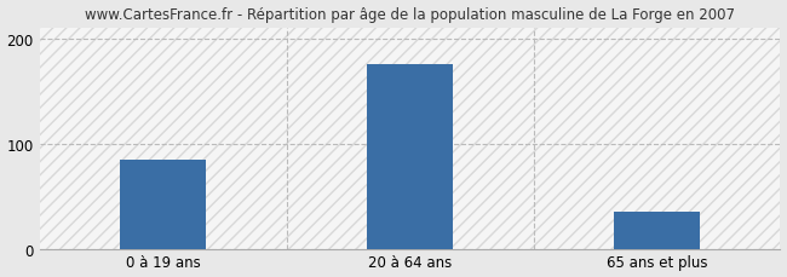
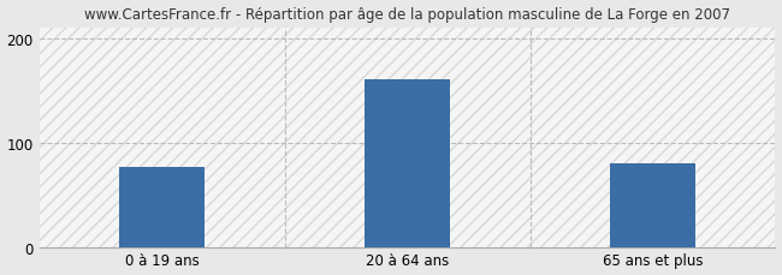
0 à 19 ans: 85 -> 76
20 à 64 ans: 175 -> 160
65 ans et plus: 35 -> 80
